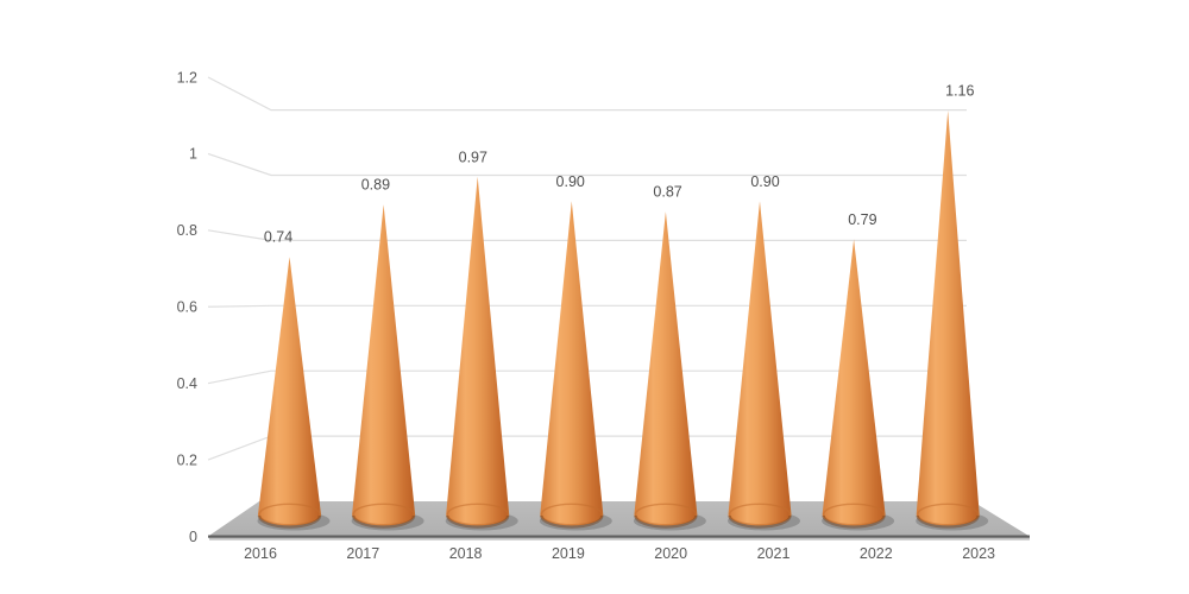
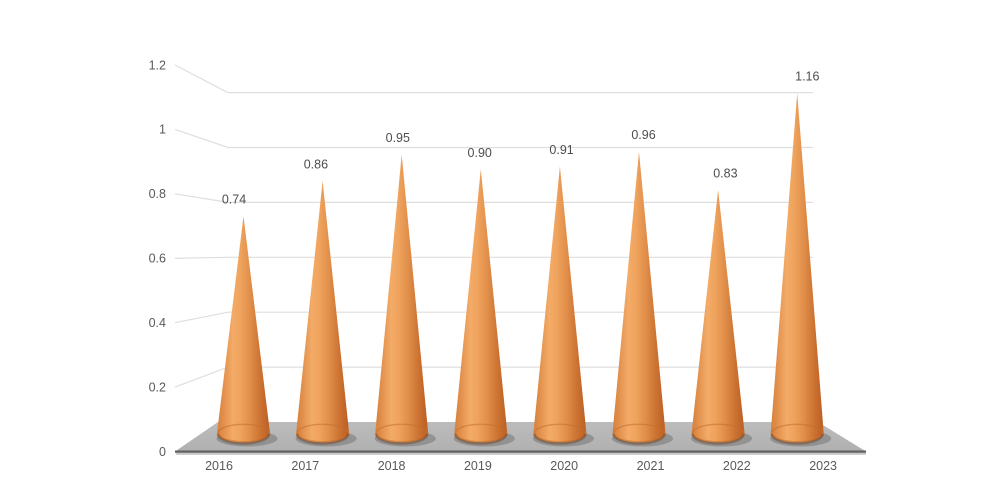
2017: 0.89 -> 0.86
2018: 0.97 -> 0.95
2020: 0.87 -> 0.91
2021: 0.90 -> 0.96
2022: 0.79 -> 0.83
